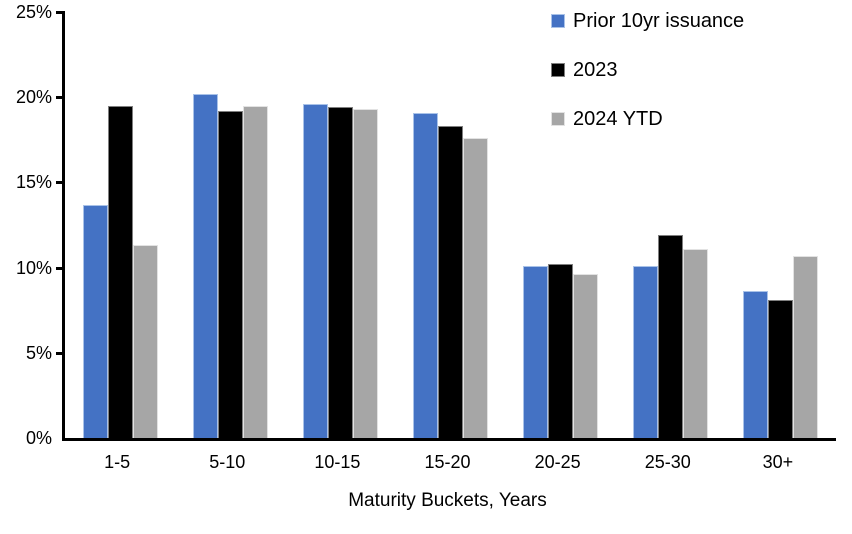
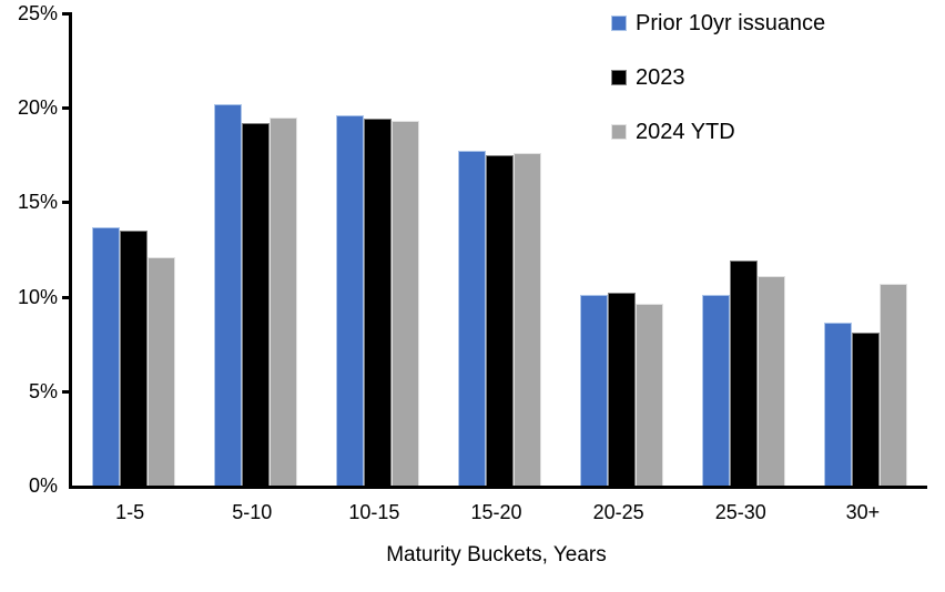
2023/1-5: 19.5% -> 13.5%
2024 YTD/1-5: 11.3% -> 12.1%
Prior 10yr issuance/15-20: 19.1% -> 17.7%
2023/15-20: 18.3% -> 17.5%
